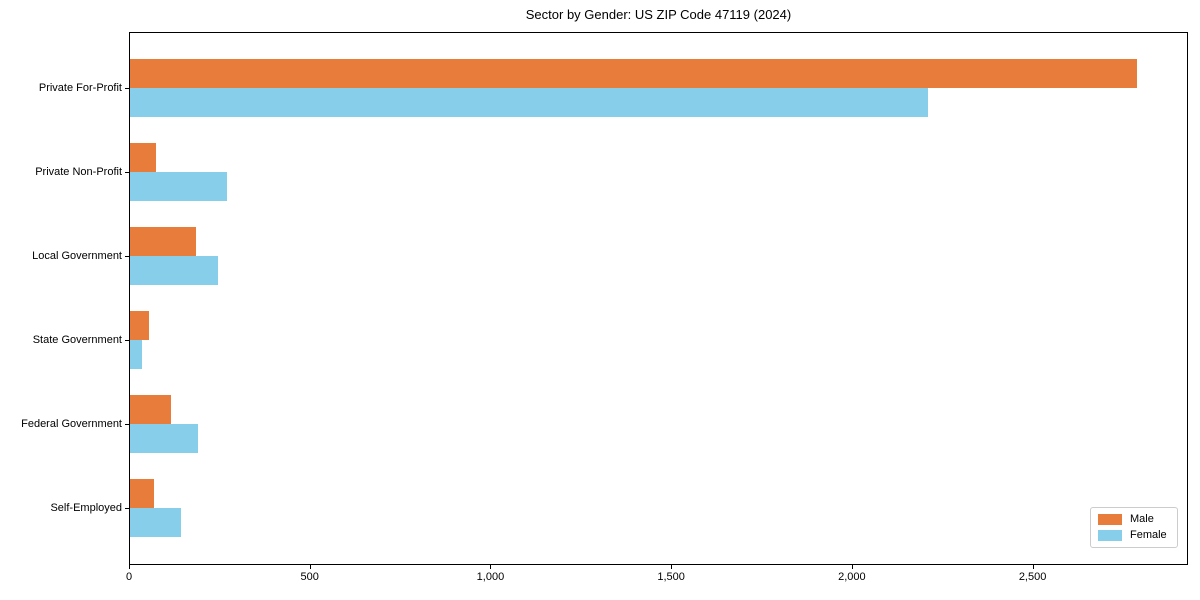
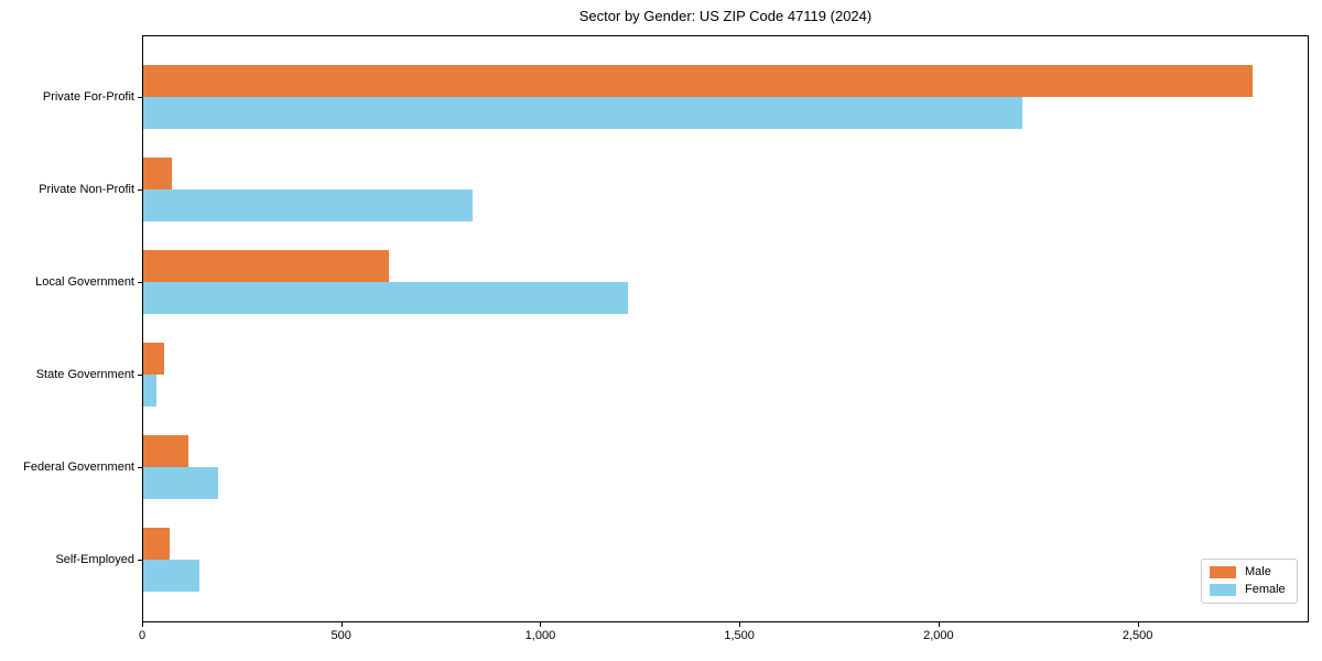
Female/Private Non-Profit: 270 -> 830
Male/Local Government: 180 -> 620
Female/Local Government: 240 -> 1220
